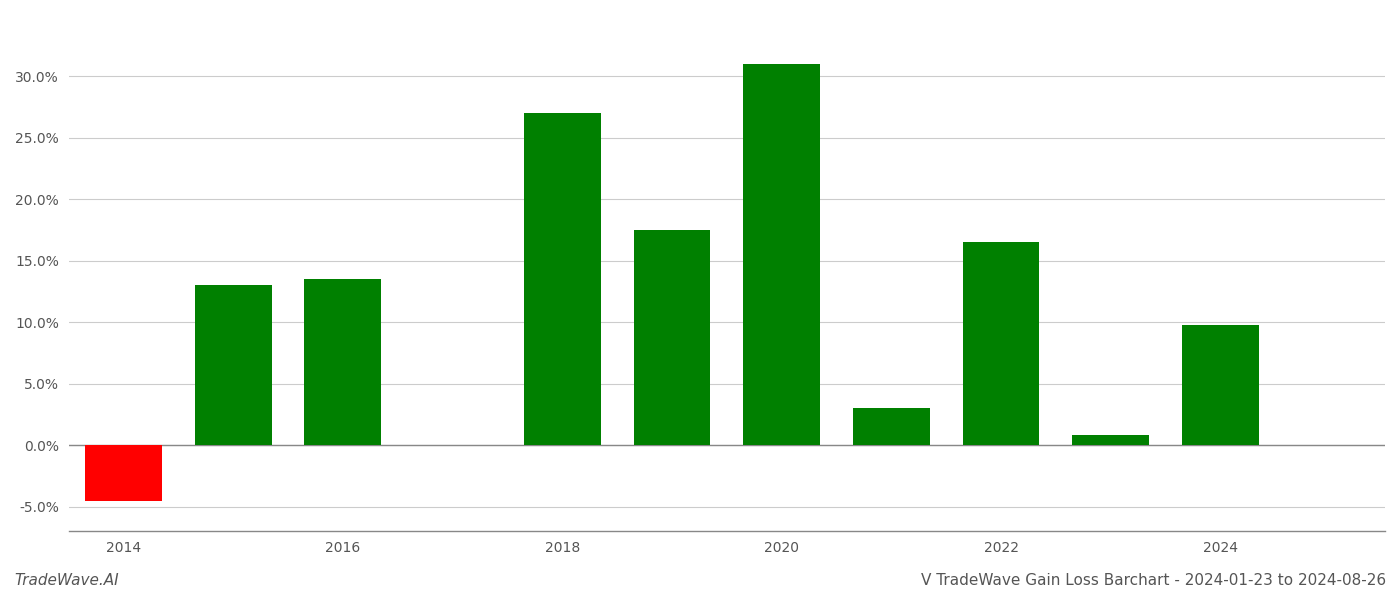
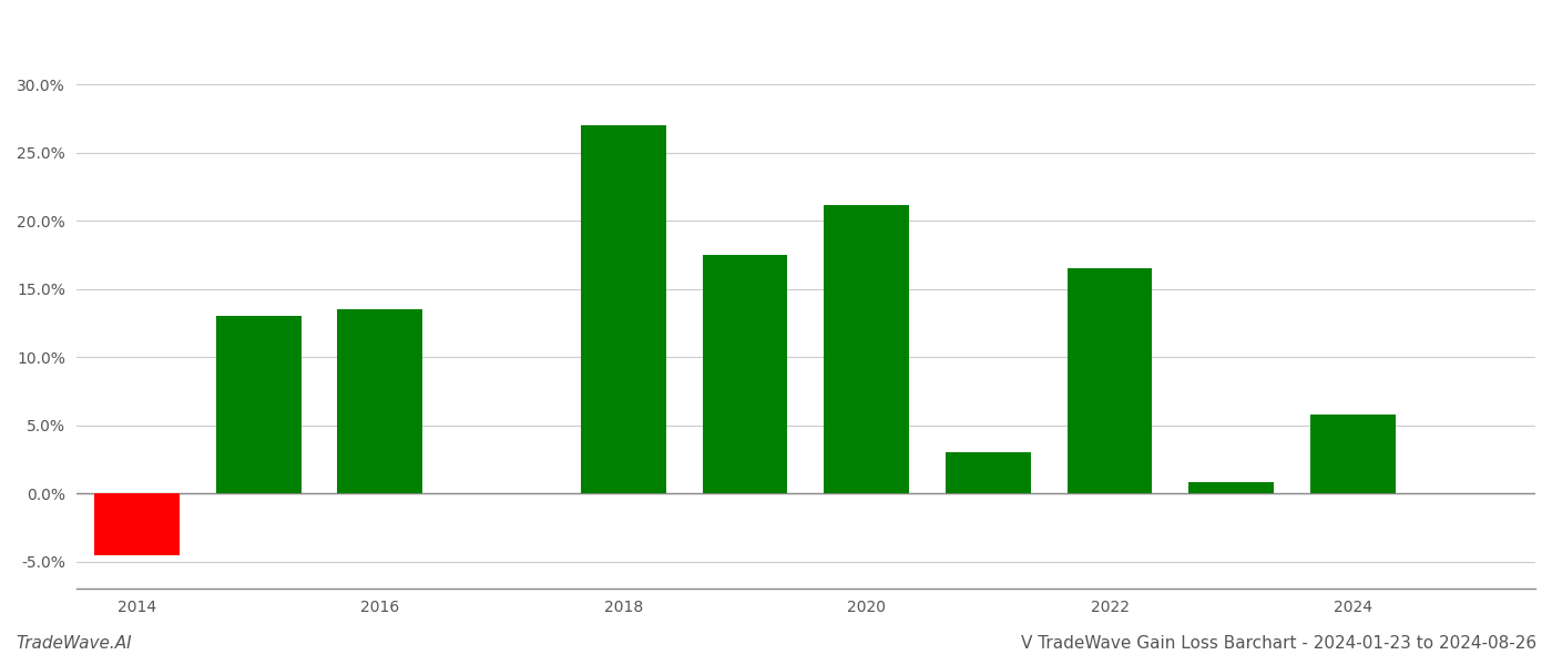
2020: 31.0% -> 21.2%
2024: 9.8% -> 5.8%
